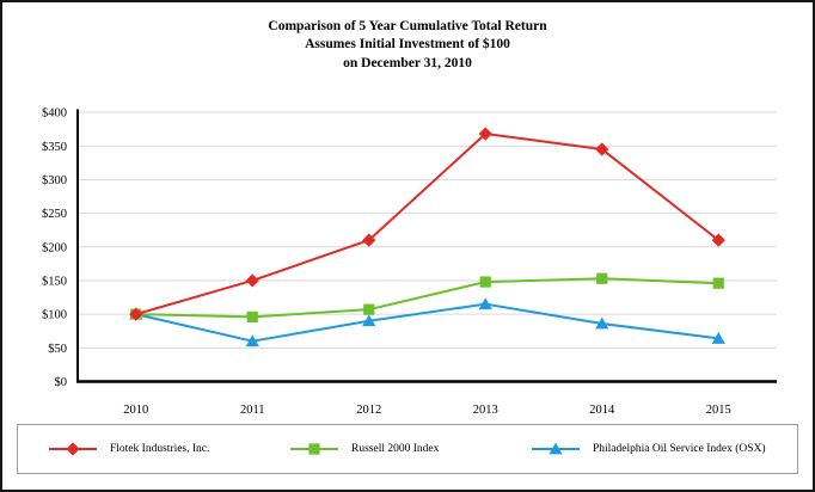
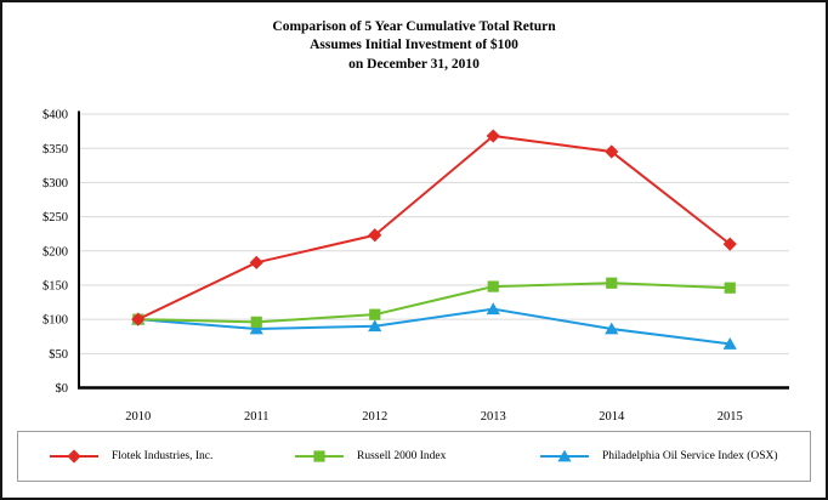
Flotek Industries, Inc./2011: $150 -> $180
Philadelphia Oil Service Index (OSX)/2011: $60 -> $90
Flotek Industries, Inc./2012: $210 -> $220
